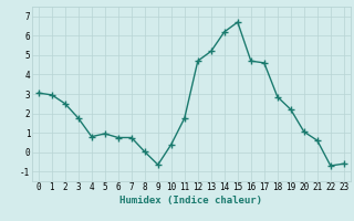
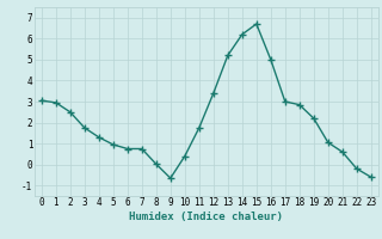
4: 0.8 -> 1.3
12: 4.7 -> 3.4
16: 4.7 -> 5.0
17: 4.6 -> 3.0
22: -0.7 -> -0.2
